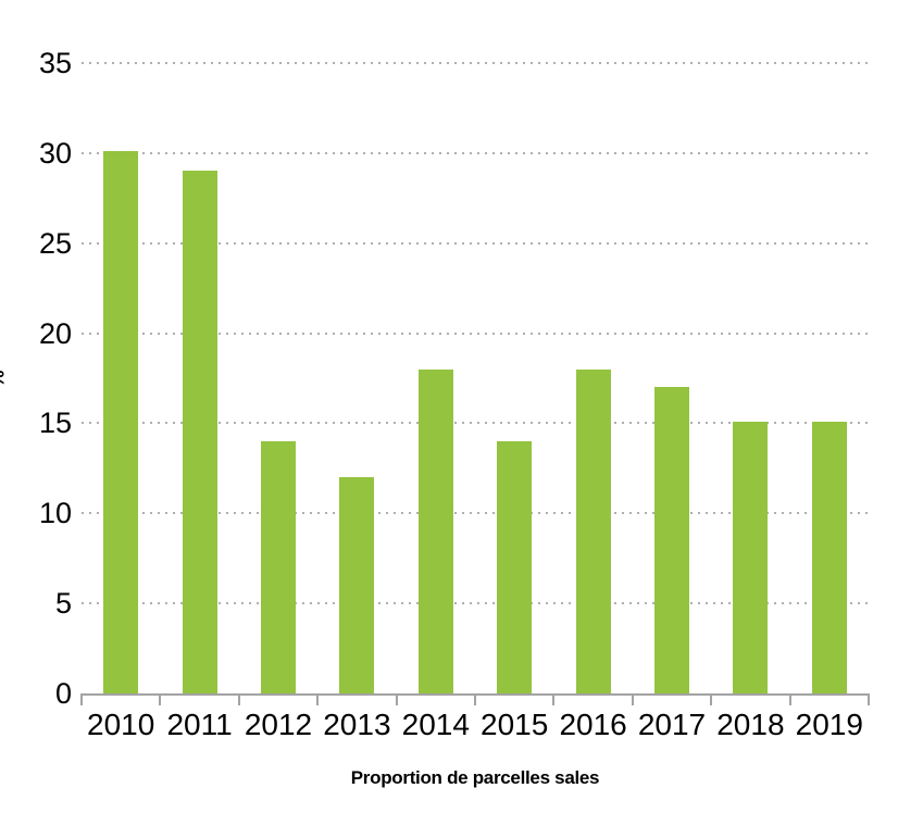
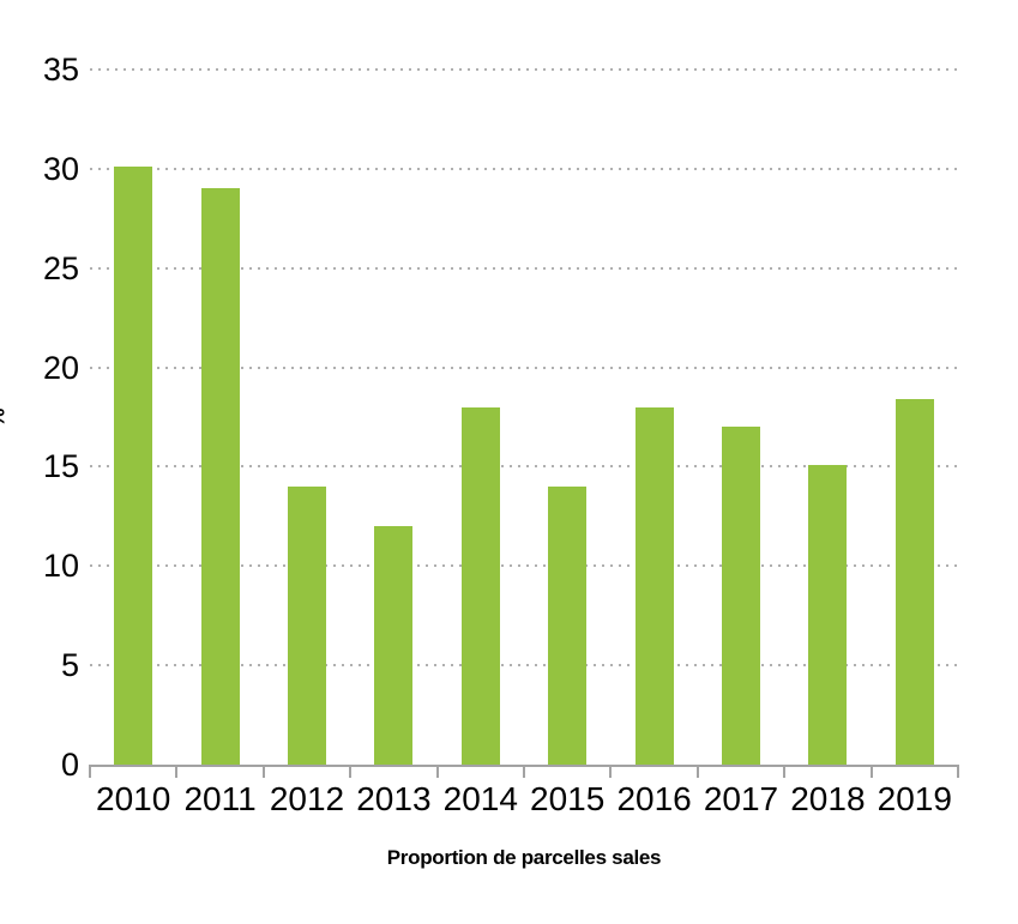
2019: 15.1 -> 18.4
